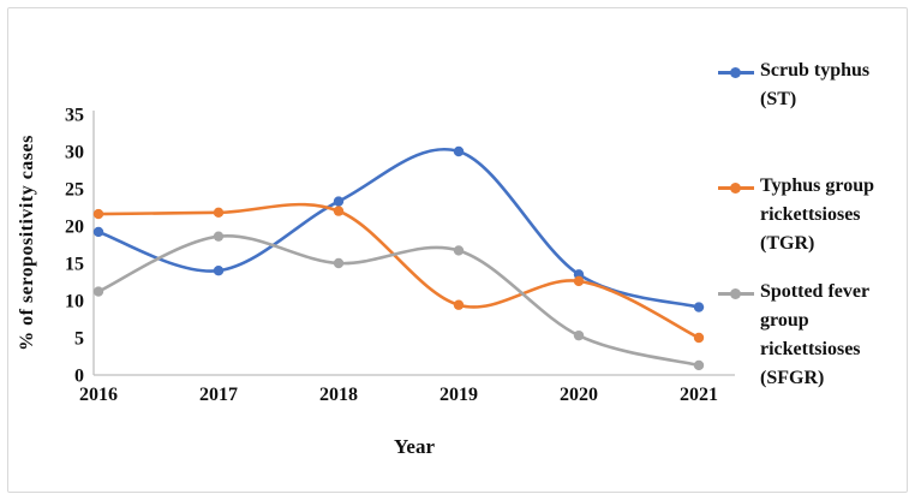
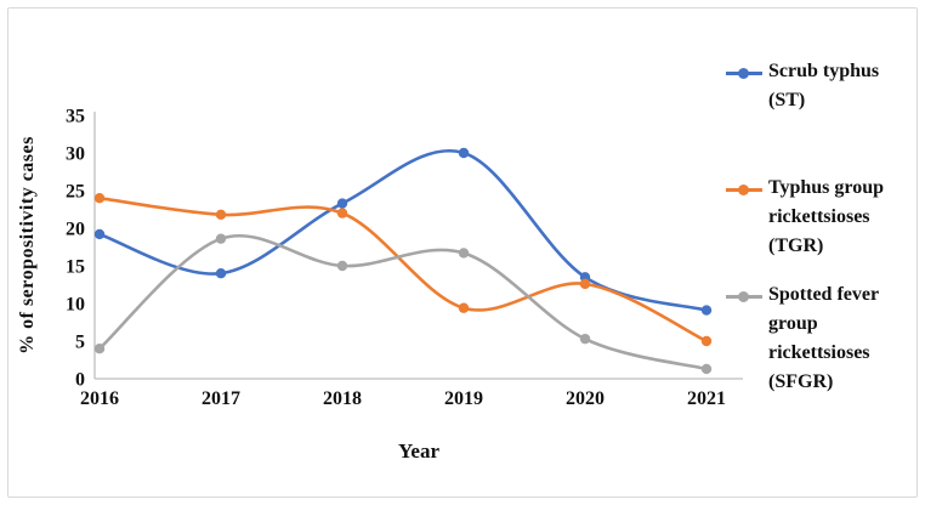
Typhus group rickettsioses (TGR)/2016: 22 -> 24
Spotted fever group rickettsioses (SFGR)/2016: 11 -> 4
